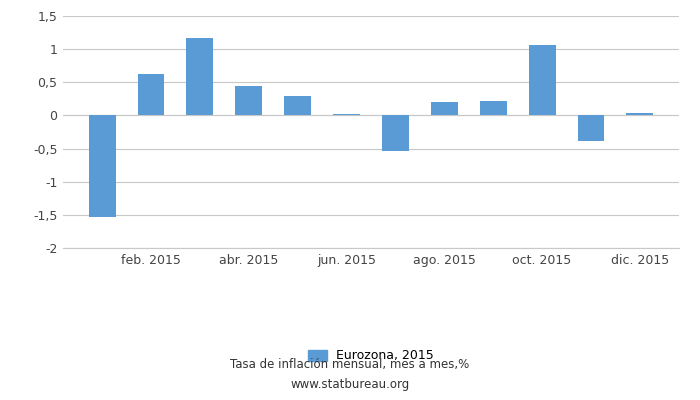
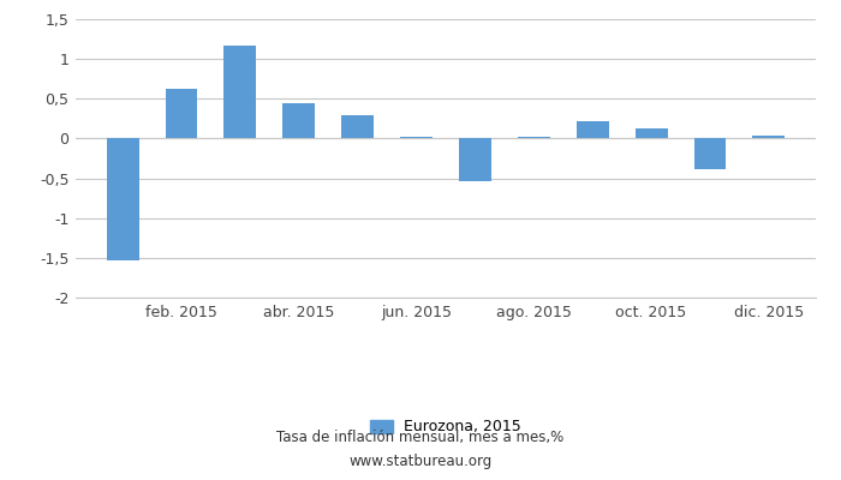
ago. 2015: 0,20 -> 0,02
oct. 2015: 1,06 -> 0,13
